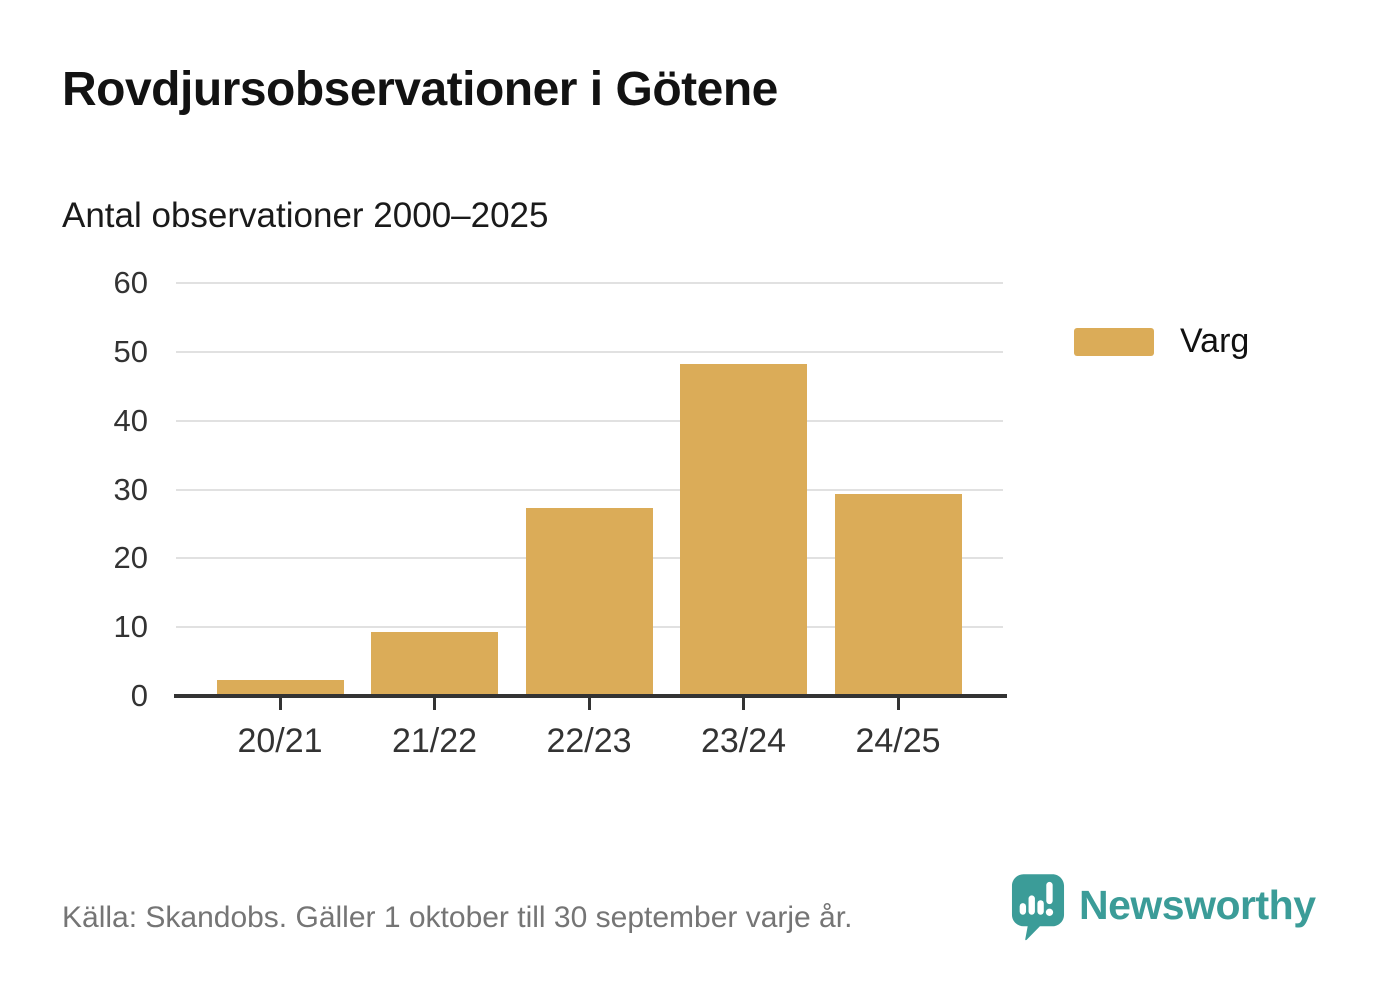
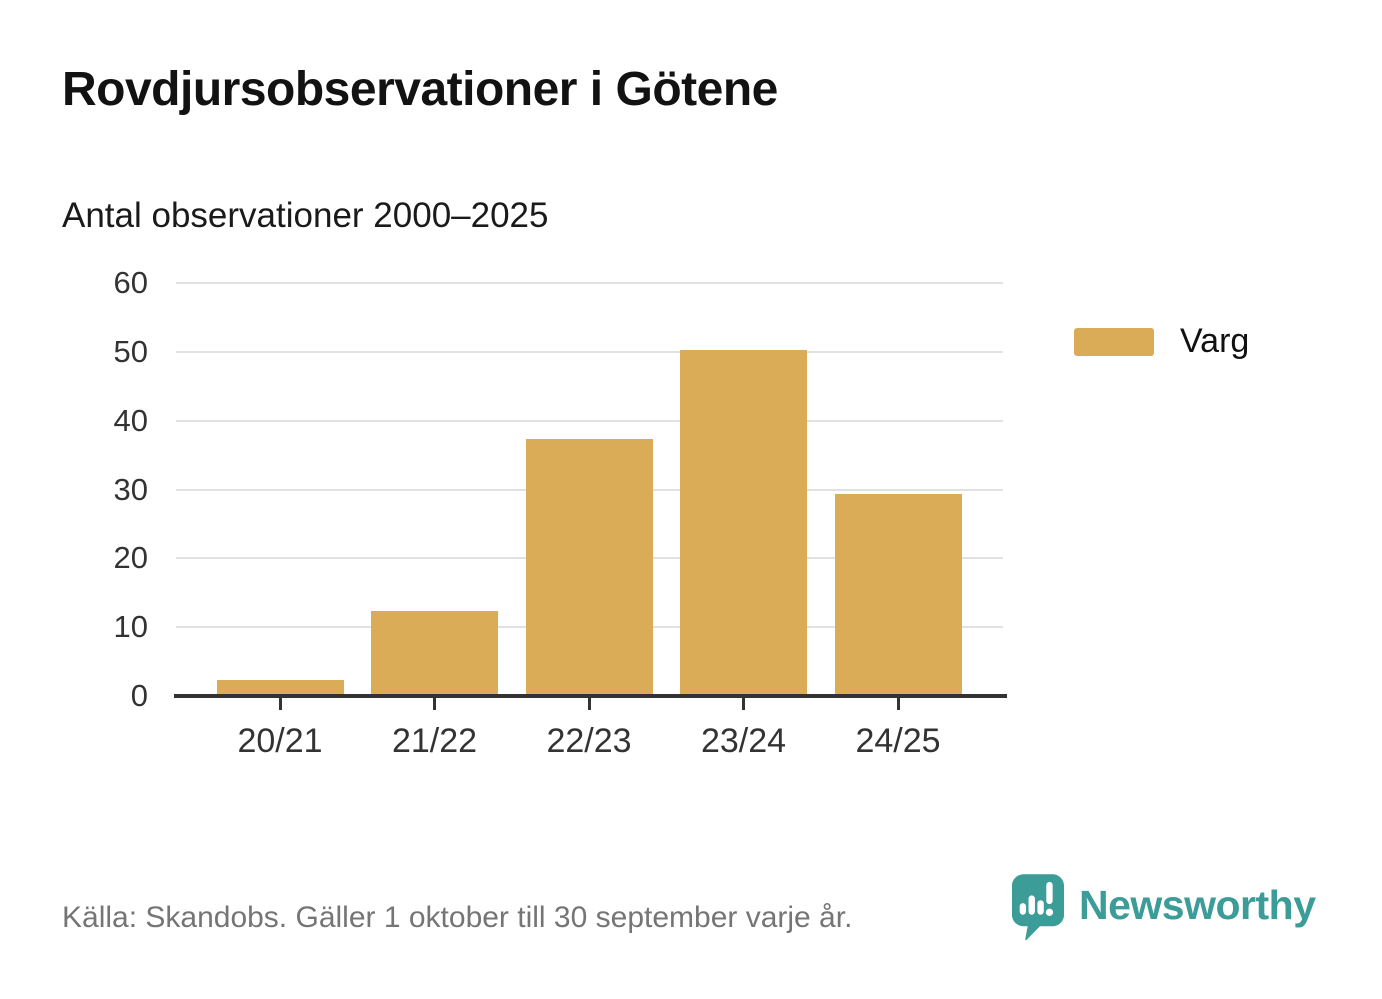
21/22: 9 -> 12
22/23: 27 -> 37
23/24: 48 -> 50
